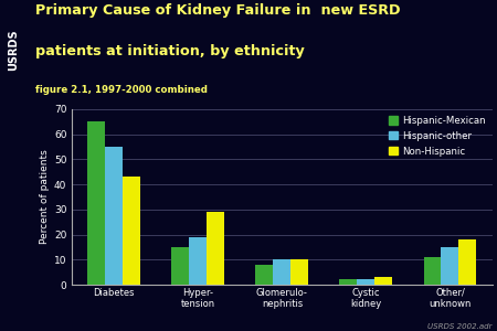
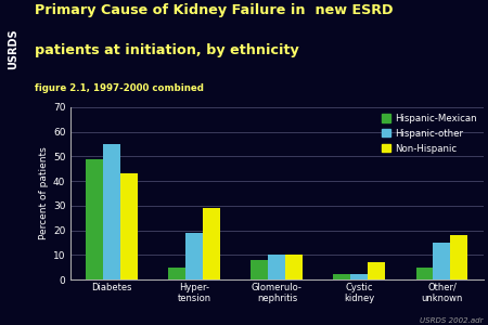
Hispanic-Mexican/Diabetes: 65 -> 49
Hispanic-Mexican/Hyper- tension: 15 -> 5
Non-Hispanic/Cystic kidney: 3 -> 7
Hispanic-Mexican/Other/ unknown: 11 -> 5
